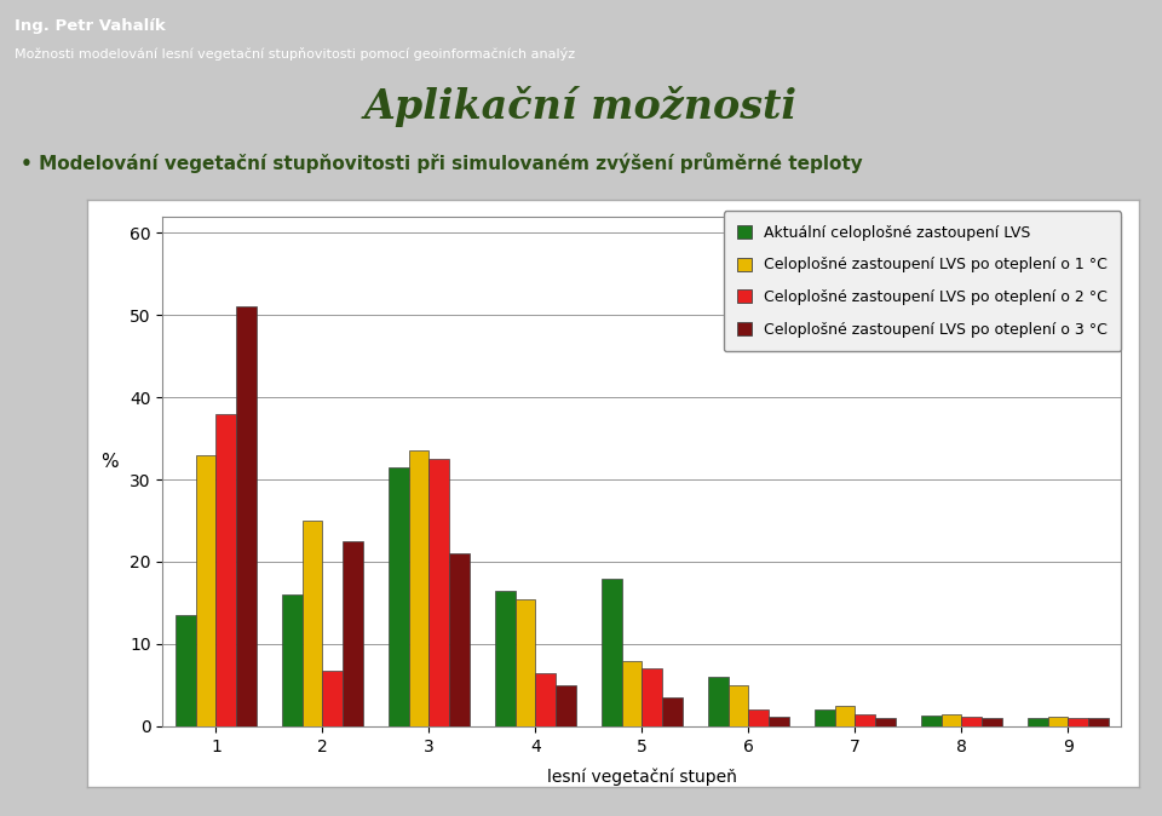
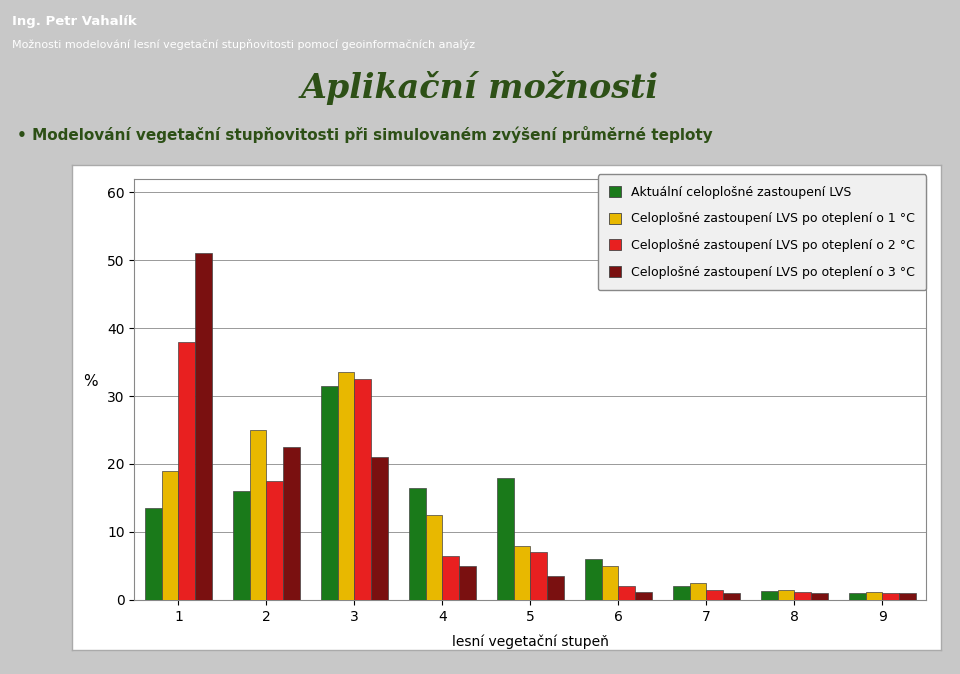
Celoplošné zastoupení LVS po oteplení o 1 °C/1: 33.0 -> 19.0
Celoplošné zastoupení LVS po oteplení o 2 °C/2: 6.8 -> 17.5
Celoplošné zastoupení LVS po oteplení o 1 °C/4: 15.4 -> 12.5
